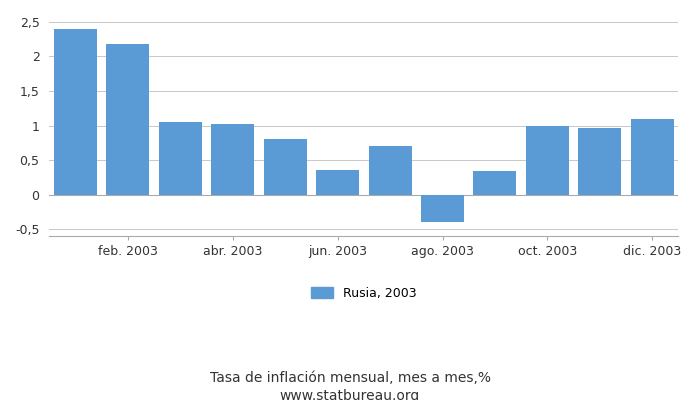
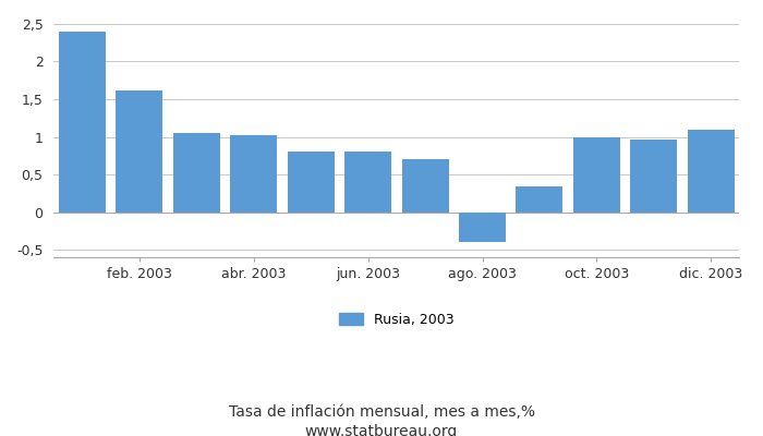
feb. 2003: 2,18 -> 1,62
jun. 2003: 0,36 -> 0,80
